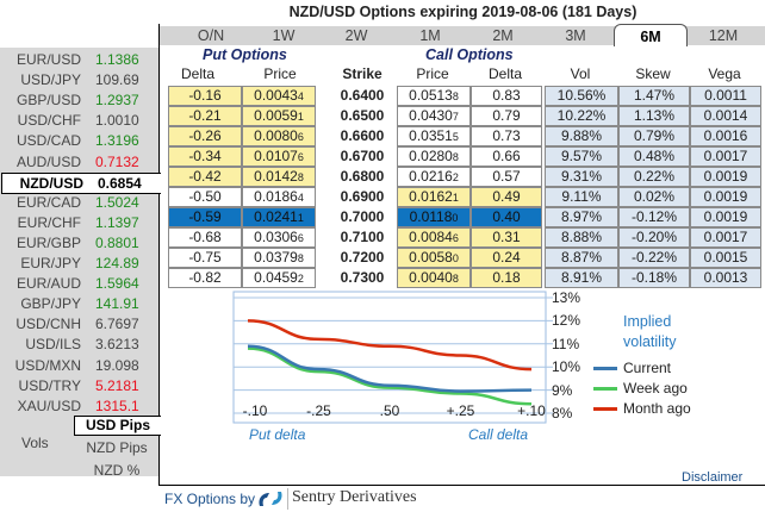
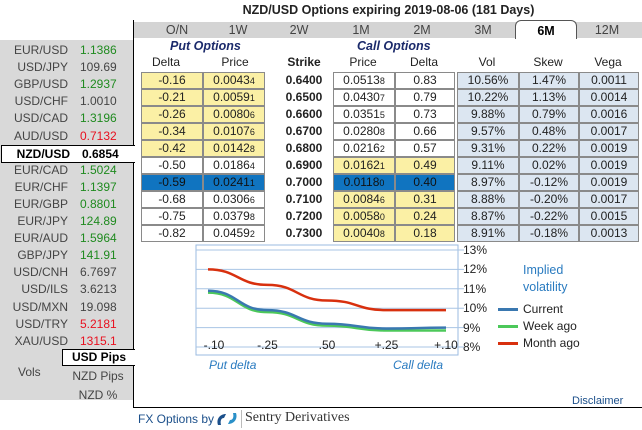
Month ago/.50: 10,9% -> 10,4%
Month ago/+.25: 10,5% -> 9,9%
Week ago/+.10: 8,4% -> 8,8%
